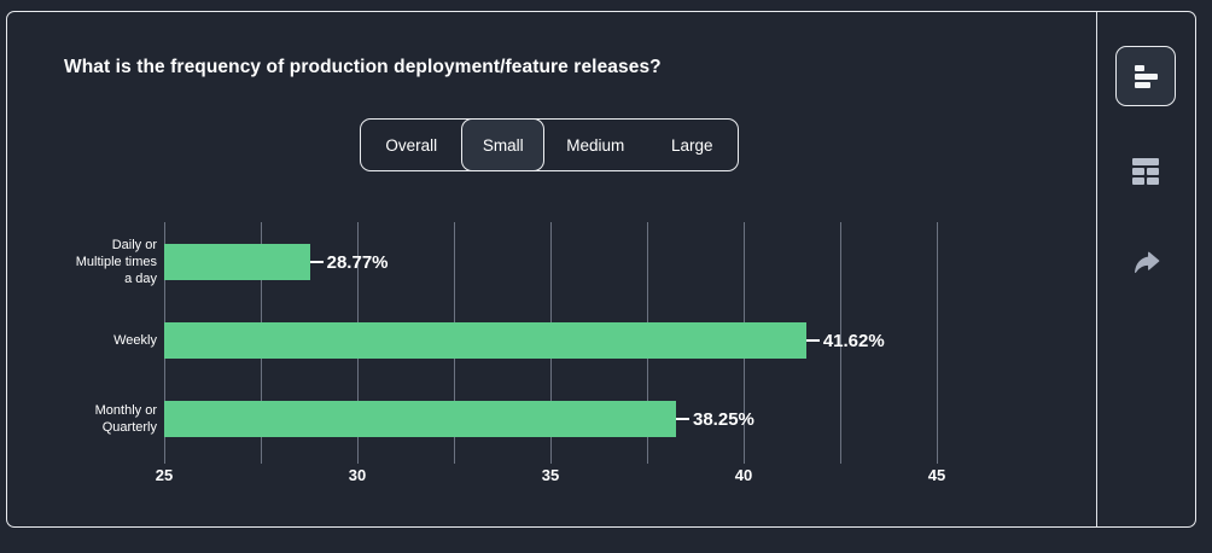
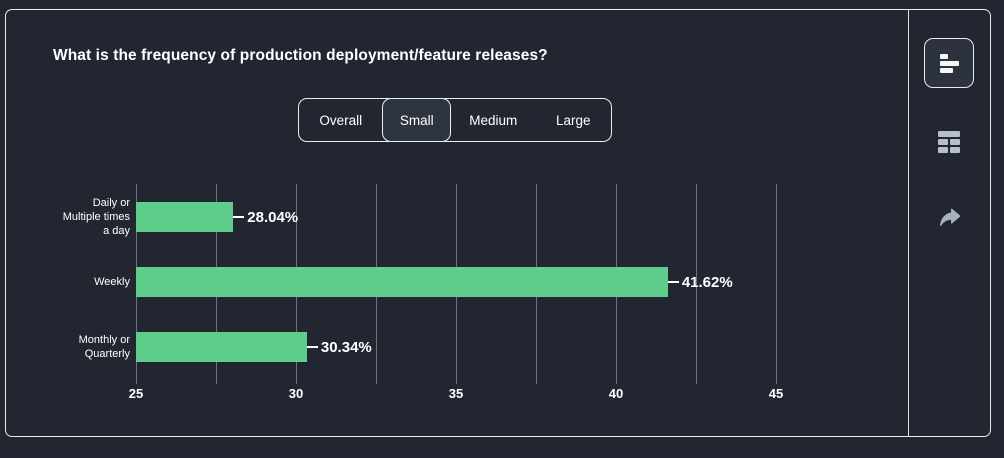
Daily or Multiple times a day: 28.77% -> 28.04%
Monthly or Quarterly: 38.25% -> 30.34%
